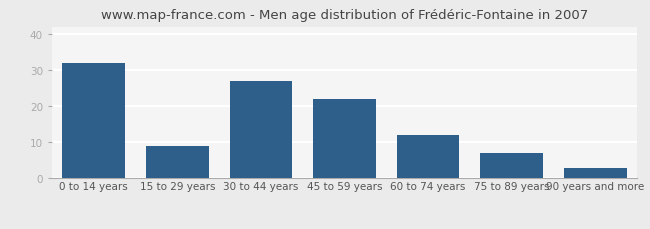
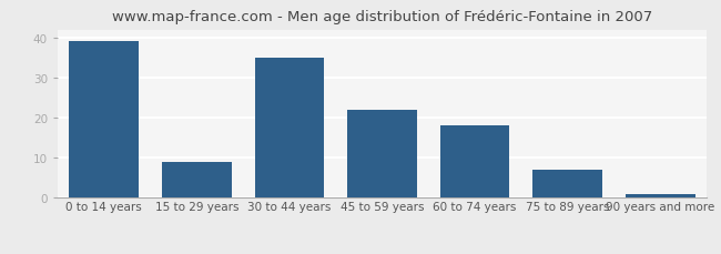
0 to 14 years: 32 -> 39
30 to 44 years: 27 -> 35
60 to 74 years: 12 -> 18
90 years and more: 3 -> 1
